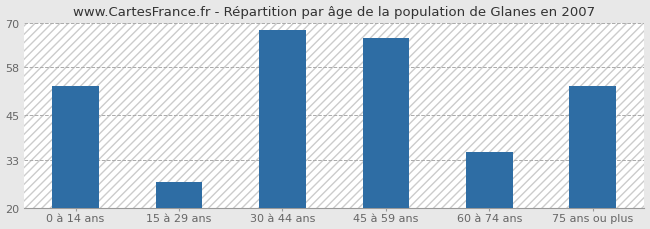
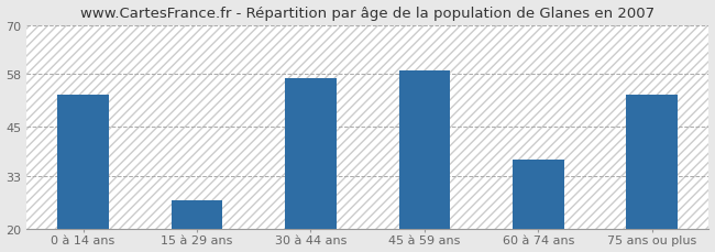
30 à 44 ans: 68 -> 57
45 à 59 ans: 66 -> 59
60 à 74 ans: 35 -> 37
